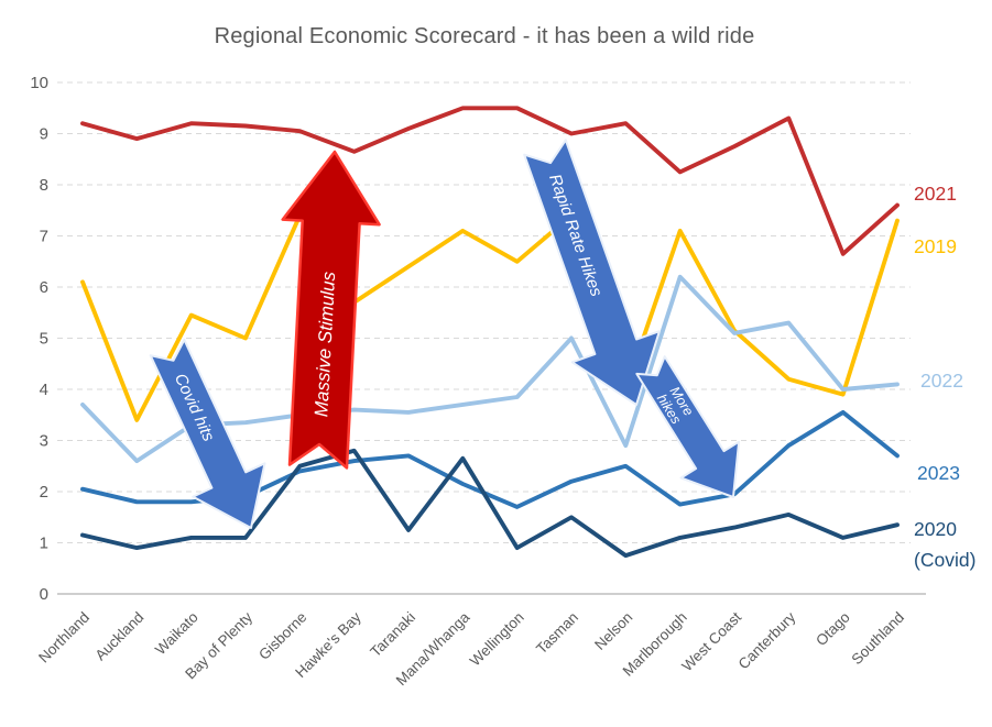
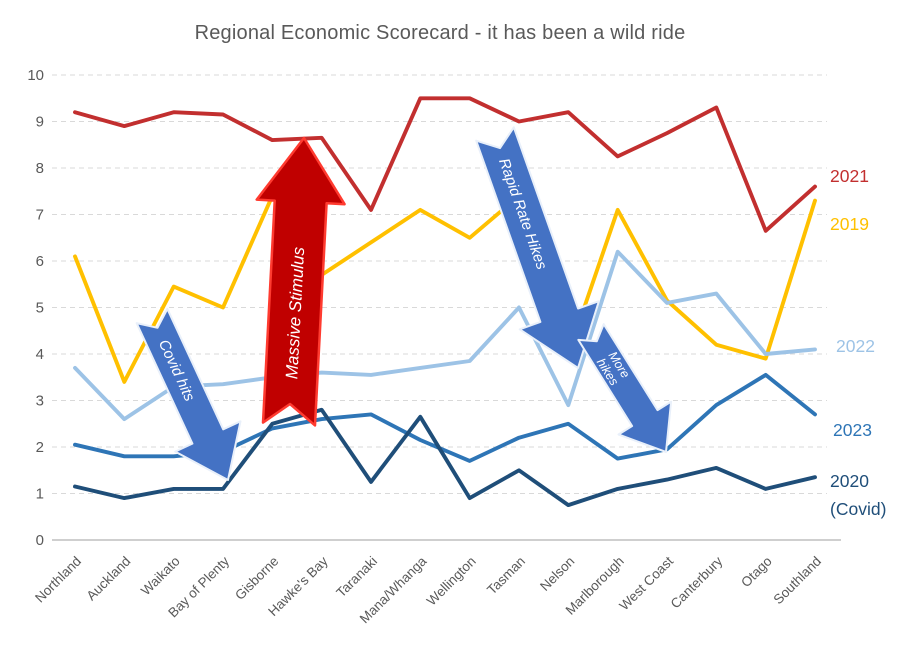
2021/Gisborne: 9.1 -> 8.6
2021/Taranaki: 9.1 -> 7.1
